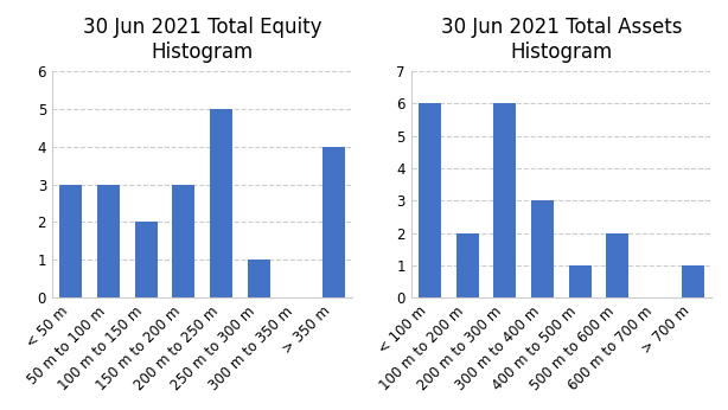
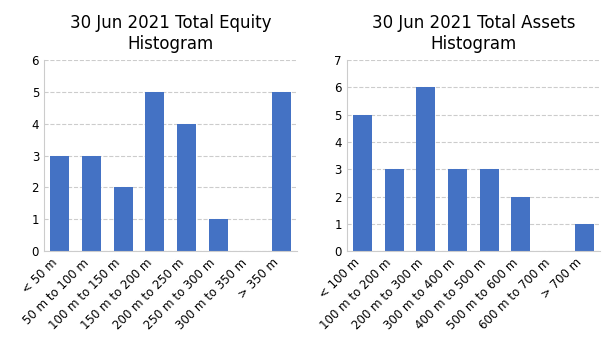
30 Jun 2021 Total Equity Histogram/150 m to 200 m: 3 -> 5
30 Jun 2021 Total Equity Histogram/200 m to 250 m: 5 -> 4
30 Jun 2021 Total Equity Histogram/> 350 m: 4 -> 5
30 Jun 2021 Total Assets Histogram/< 100 m: 6 -> 5
30 Jun 2021 Total Assets Histogram/100 m to 200 m: 2 -> 3
30 Jun 2021 Total Assets Histogram/400 m to 500 m: 1 -> 3
